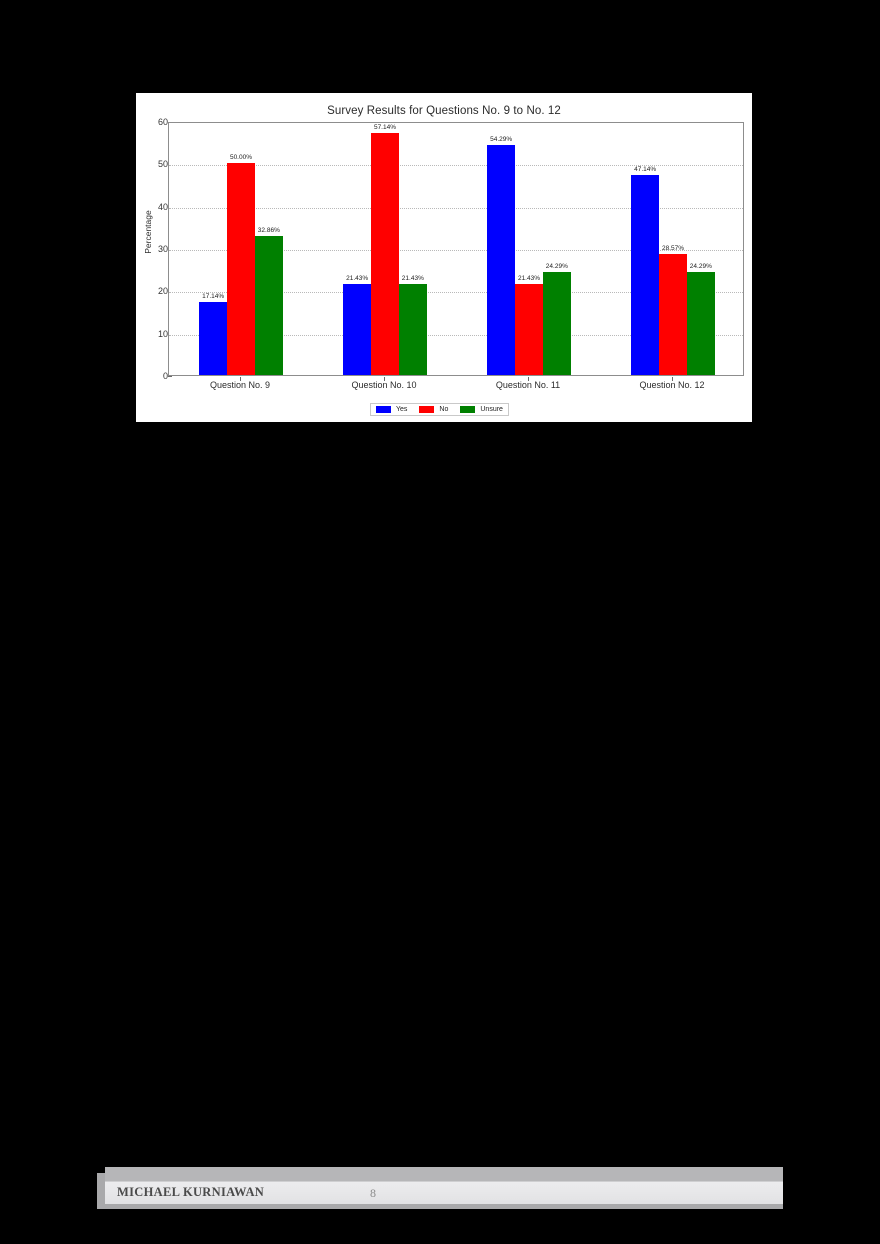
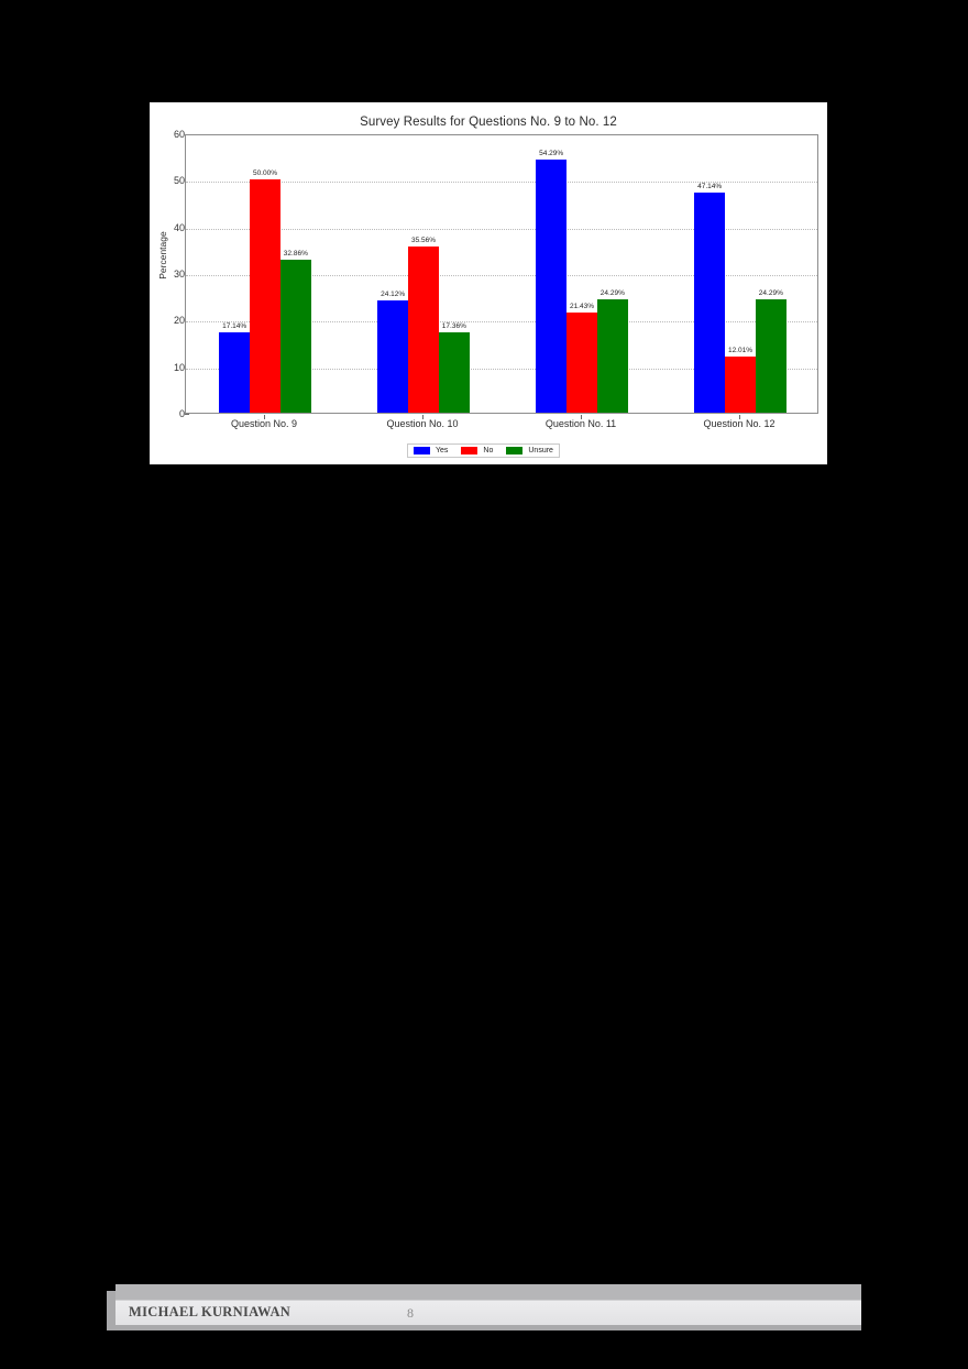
Yes/Question No. 10: 21.43% -> 24.12%
No/Question No. 10: 57.14% -> 35.56%
Unsure/Question No. 10: 21.43% -> 17.36%
No/Question No. 12: 28.57% -> 12.01%
